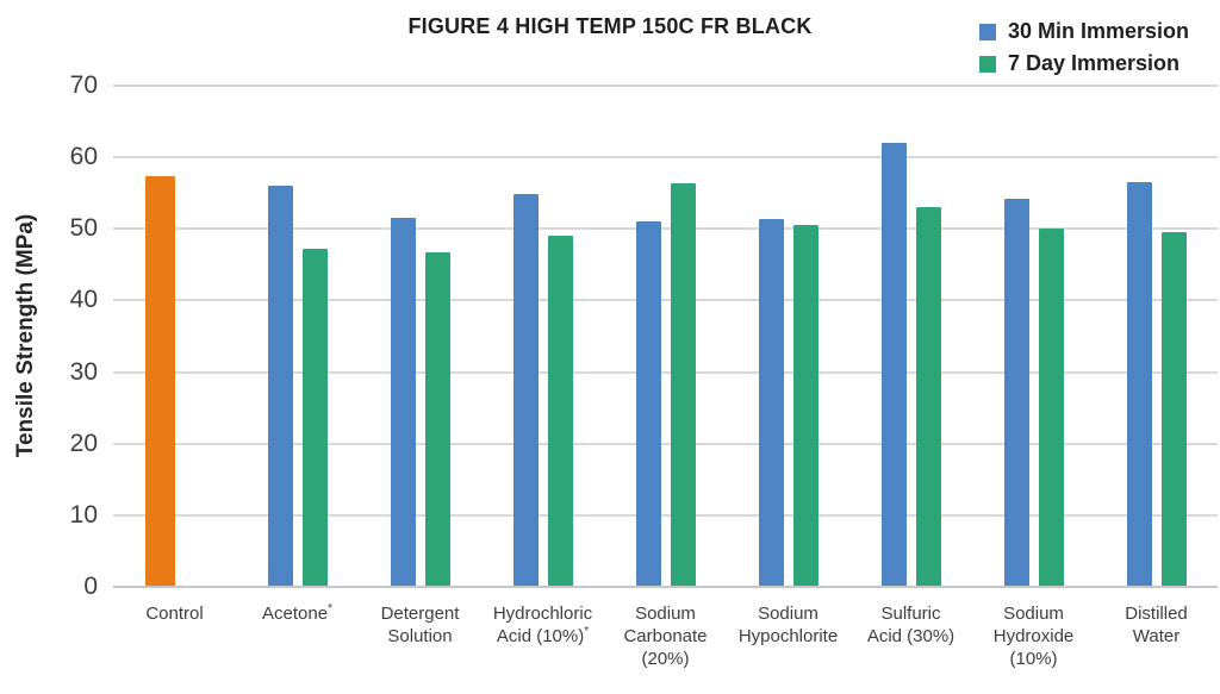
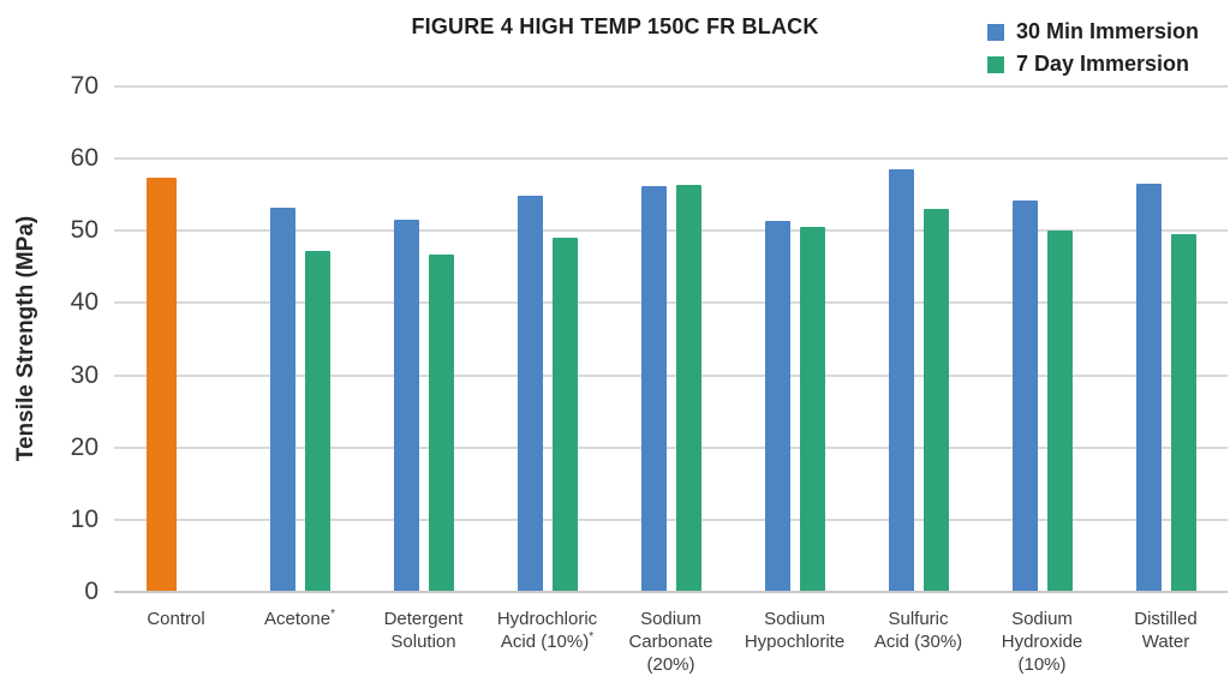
30 Min Immersion/Acetone*: 56 -> 53
30 Min Immersion/Sodium Carbonate (20%): 51 -> 56
30 Min Immersion/Sulfuric Acid (30%): 62 -> 58
